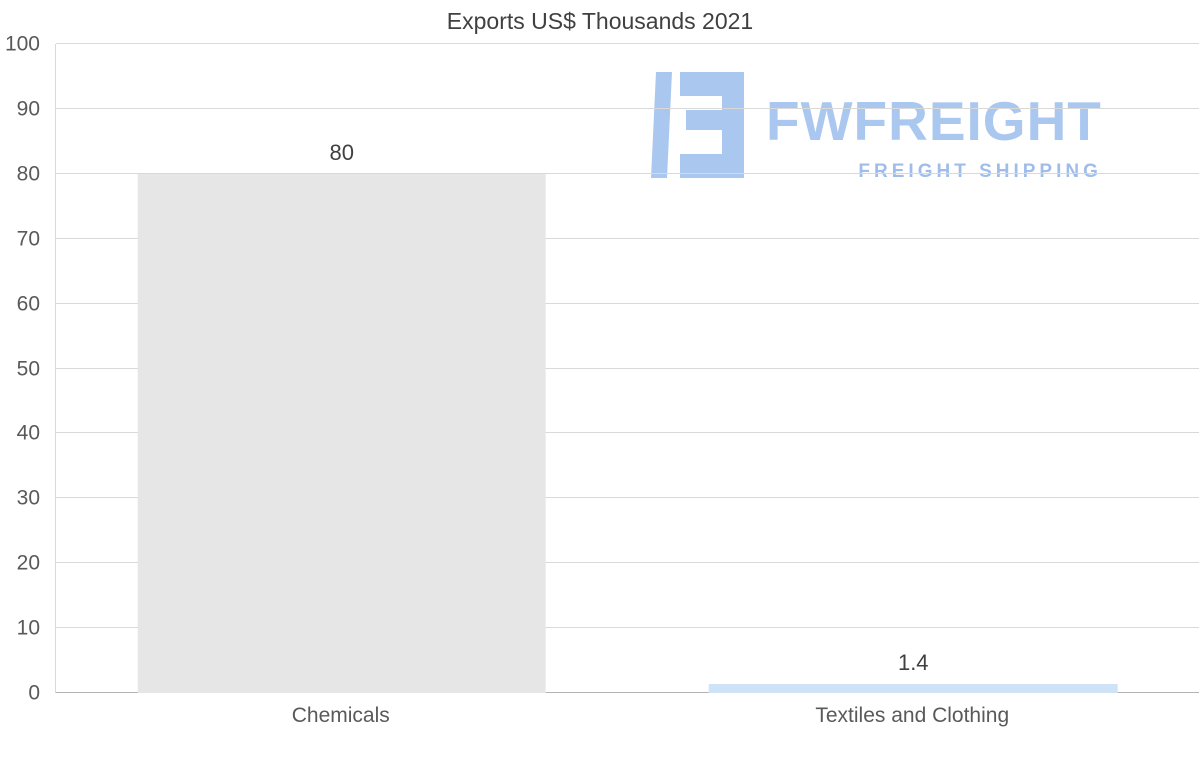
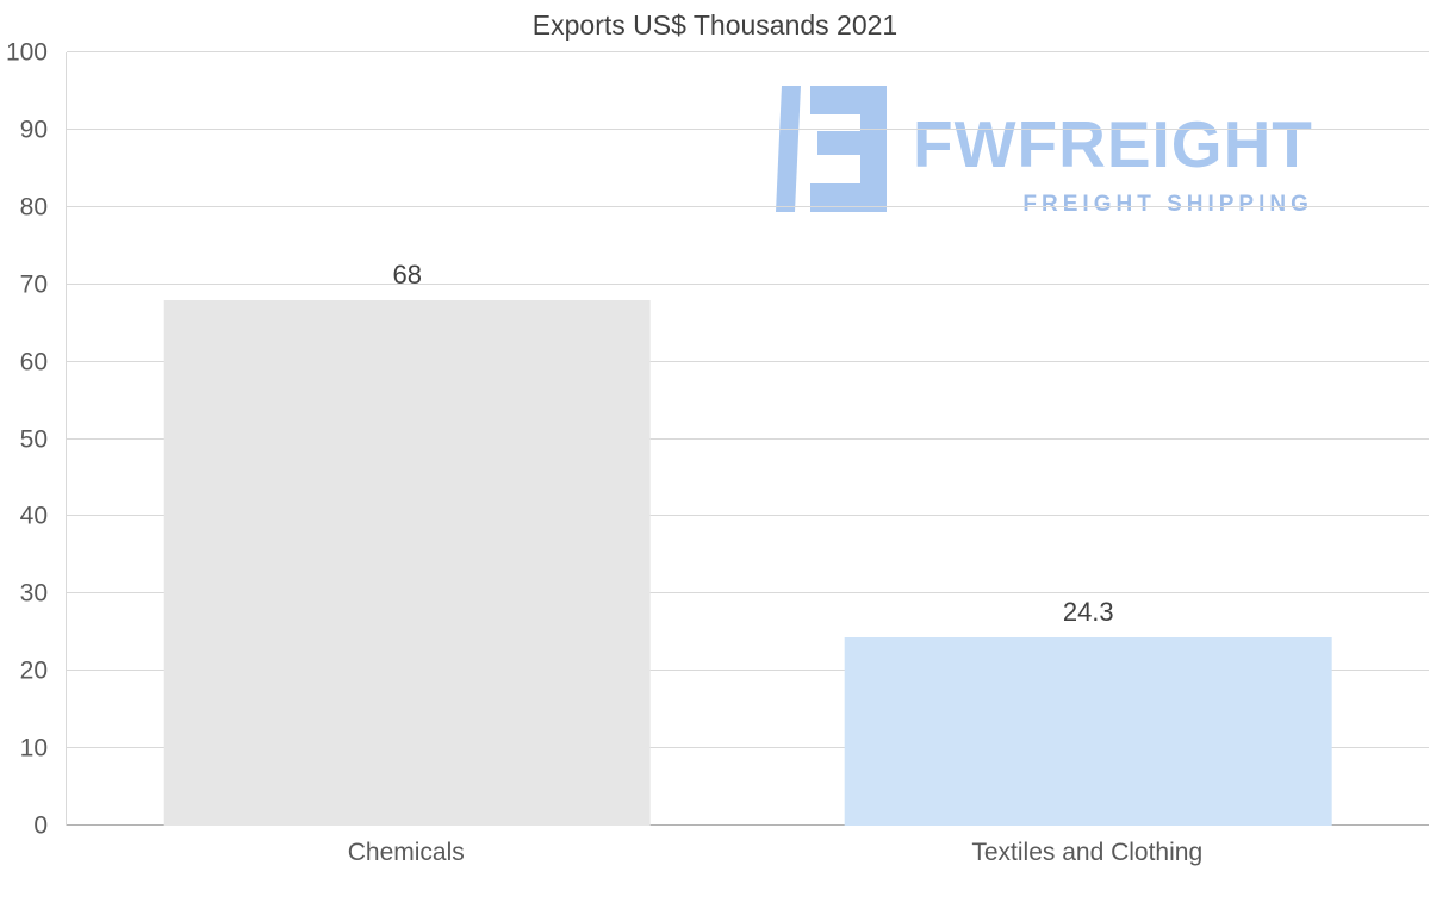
Chemicals: 80 -> 68
Textiles and Clothing: 1.4 -> 24.3
